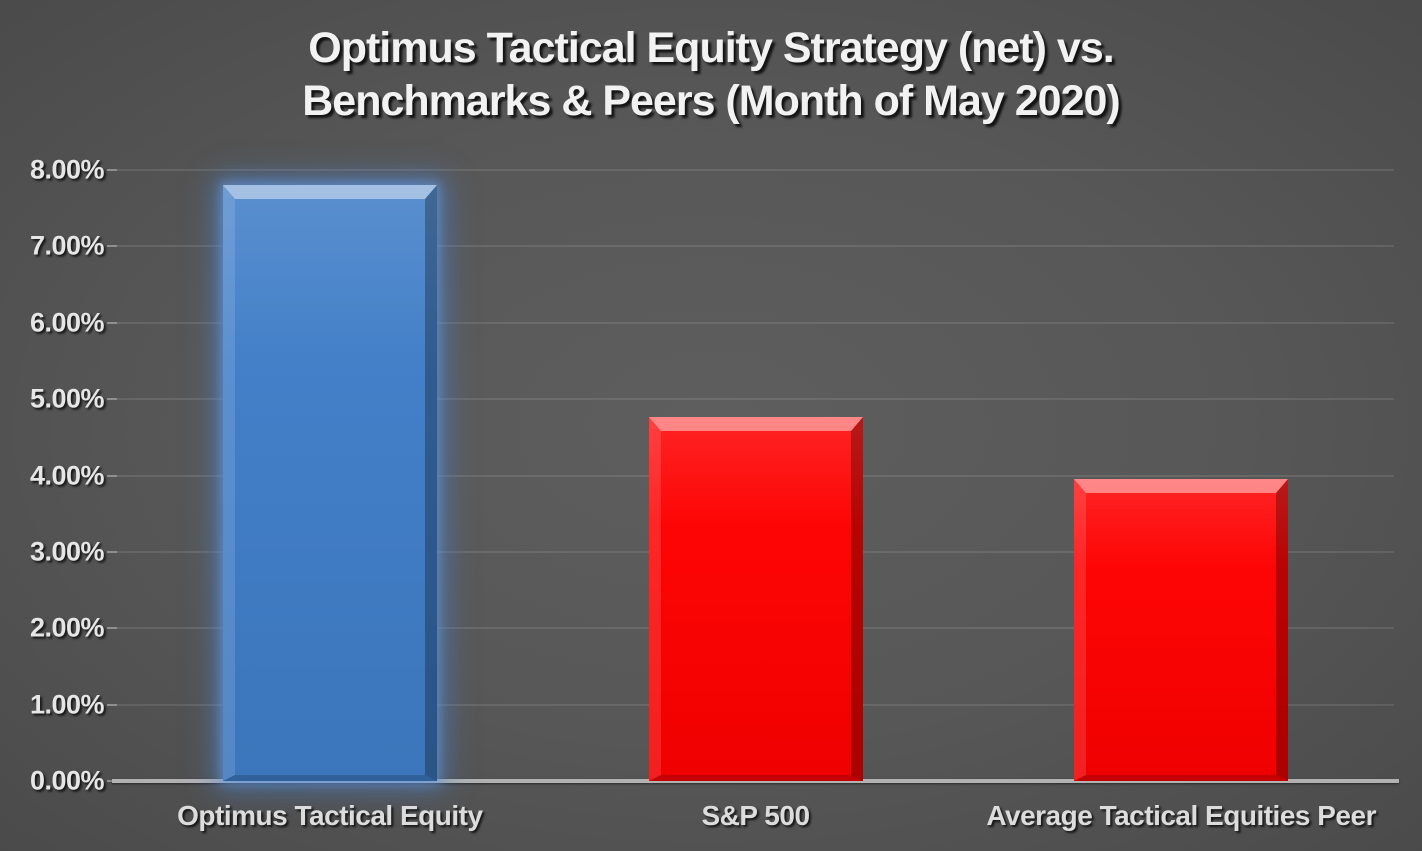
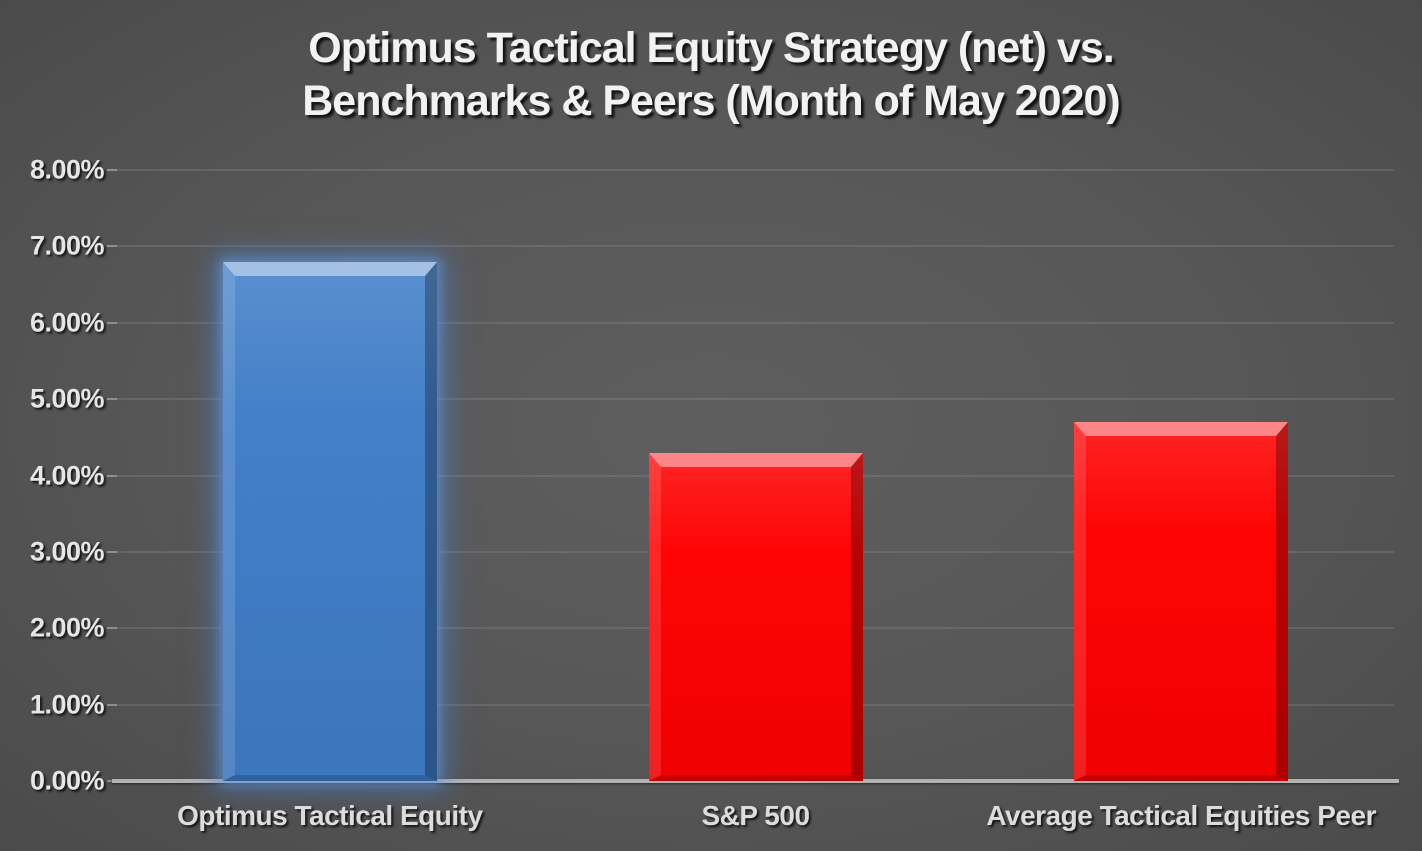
Optimus Tactical Equity: 7.8% -> 6.8%
S&P 500: 4.8% -> 4.3%
Average Tactical Equities Peer: 4.0% -> 4.7%
